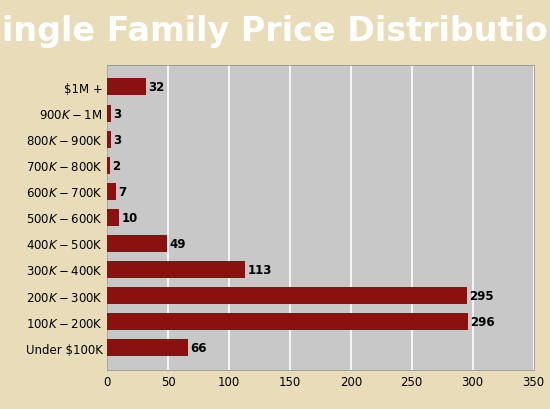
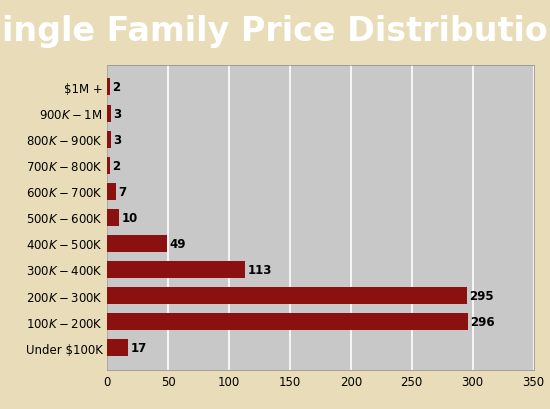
$1M +: 32 -> 2
Under $100K: 66 -> 17
